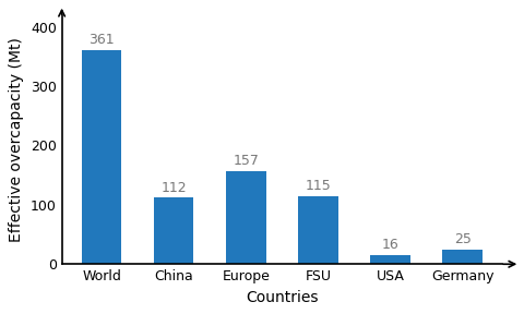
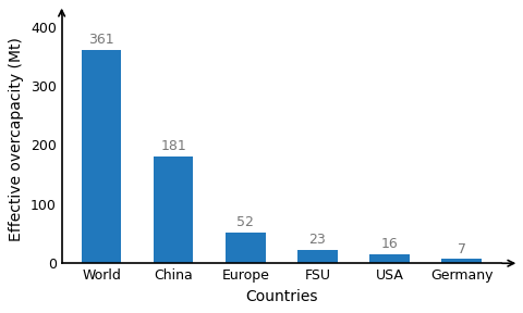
China: 112 -> 181
Europe: 157 -> 52
FSU: 115 -> 23
Germany: 25 -> 7
